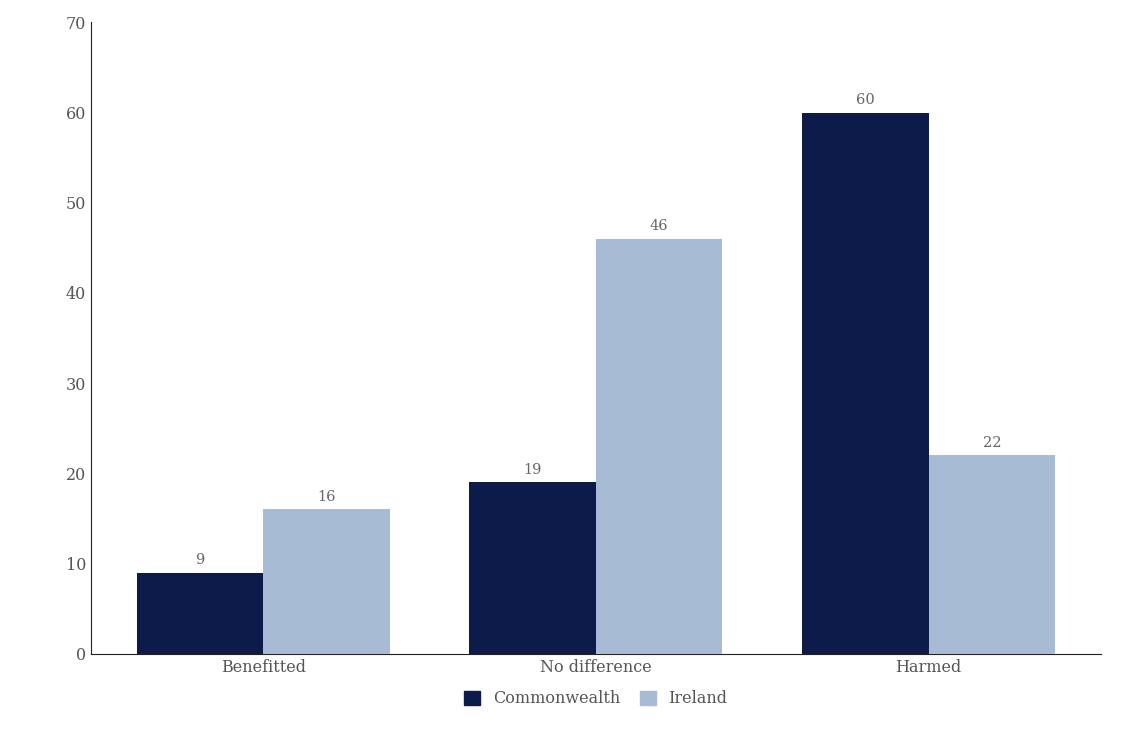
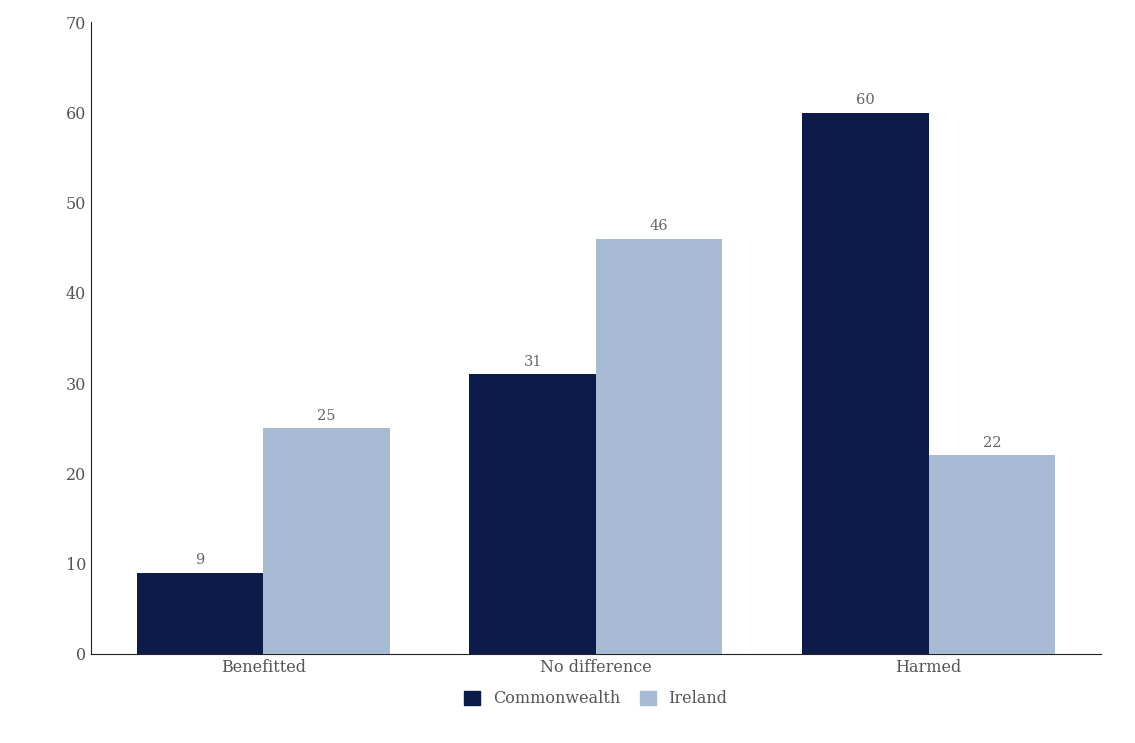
Ireland/Benefitted: 16 -> 25
Commonwealth/No difference: 19 -> 31
